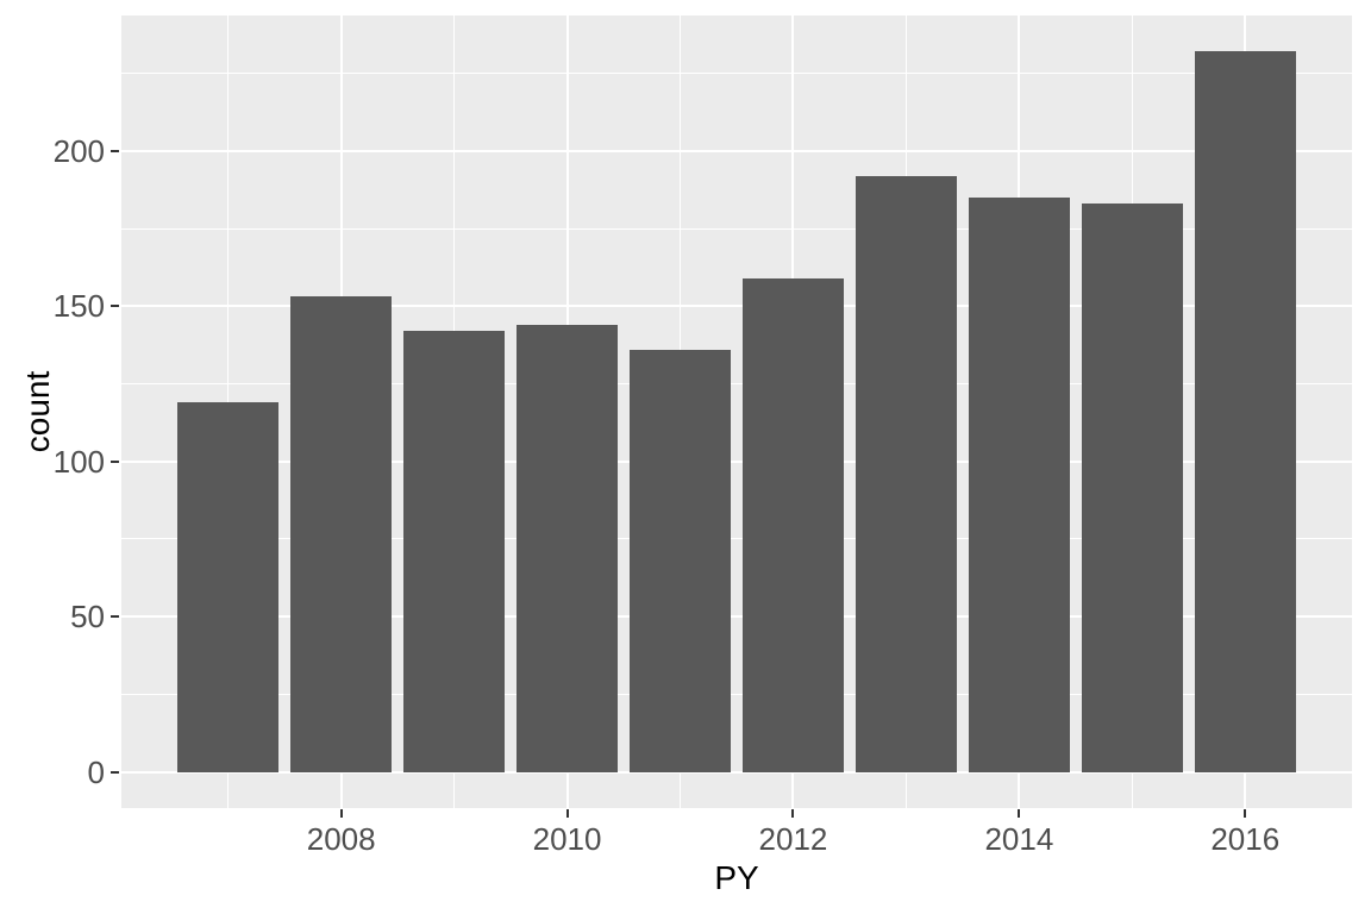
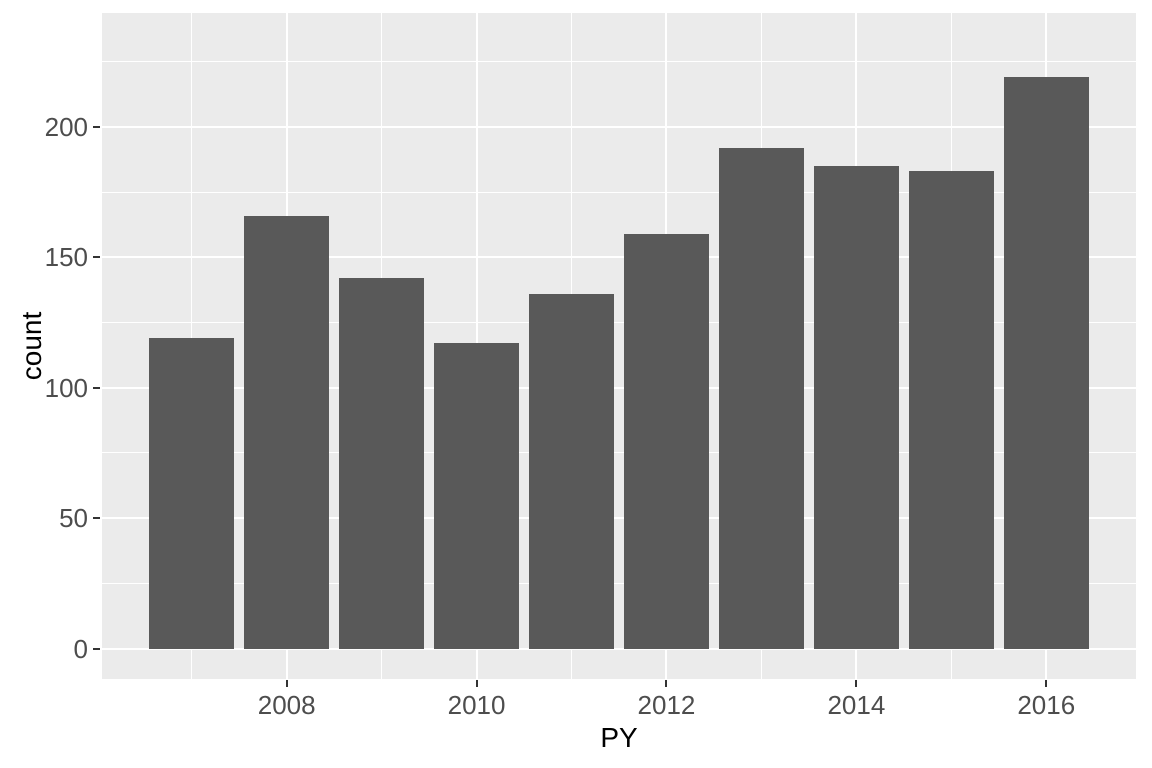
2008: 153 -> 166
2010: 144 -> 117
2016: 232 -> 219
